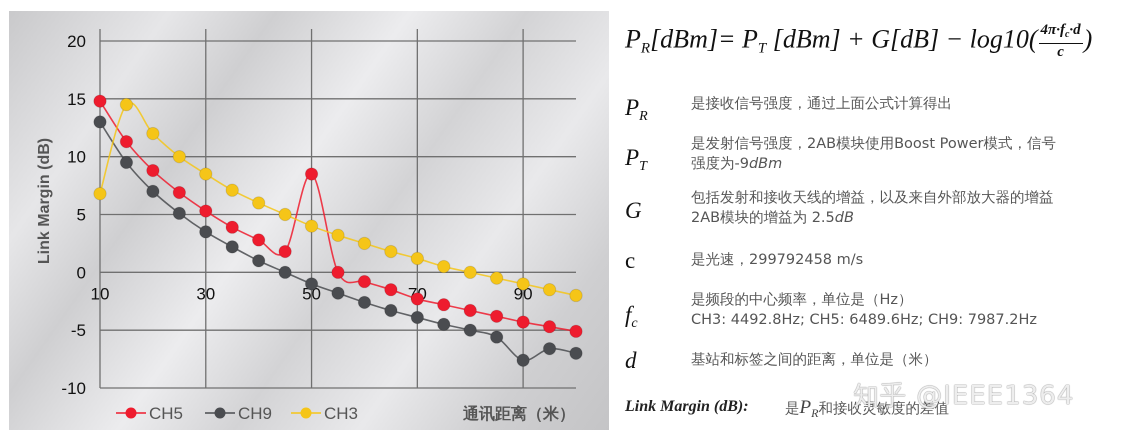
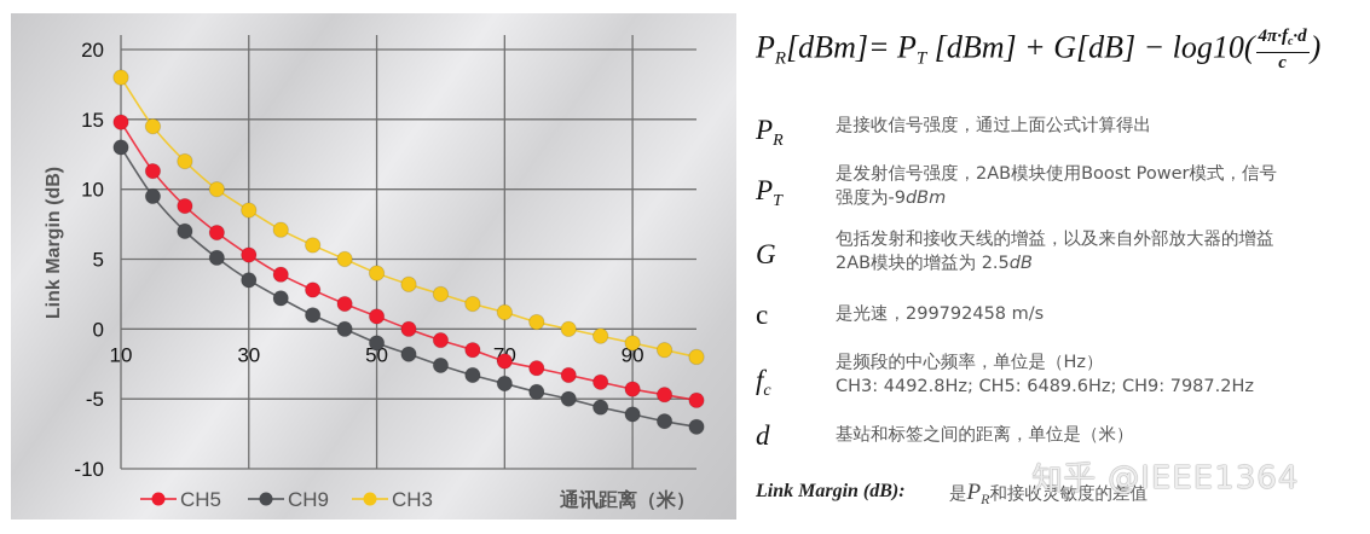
CH3/10: 6.8 -> 18.0
CH5/50: 8.5 -> 0.9
CH9/90: -7.6 -> -6.1
